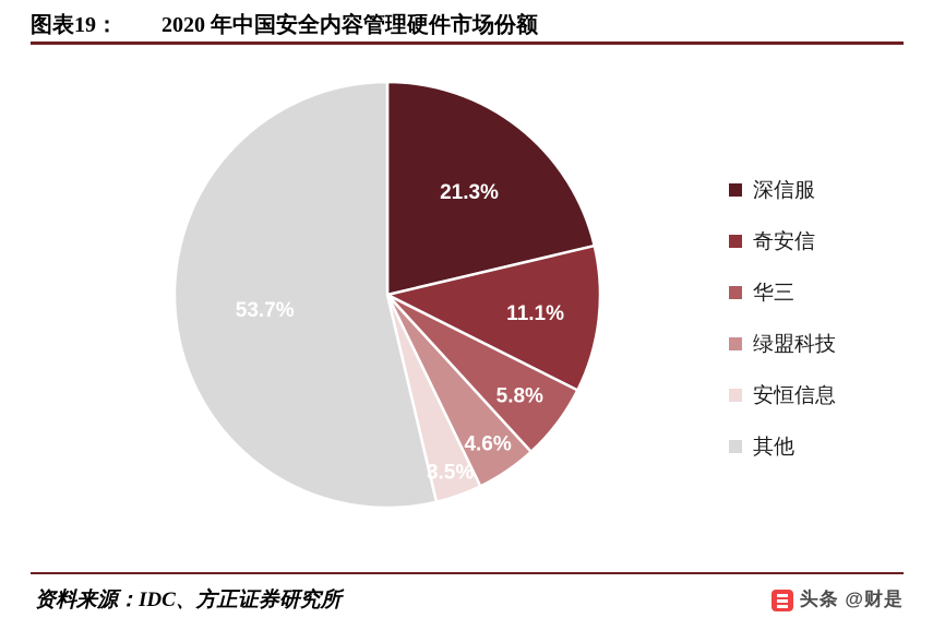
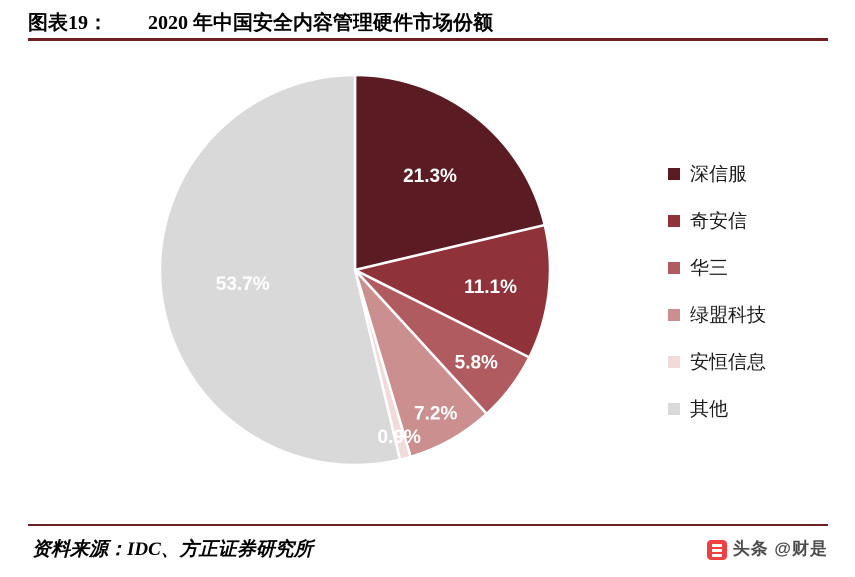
绿盟科技: 4.6% -> 7.2%
安恒信息: 3.5% -> 0.9%
